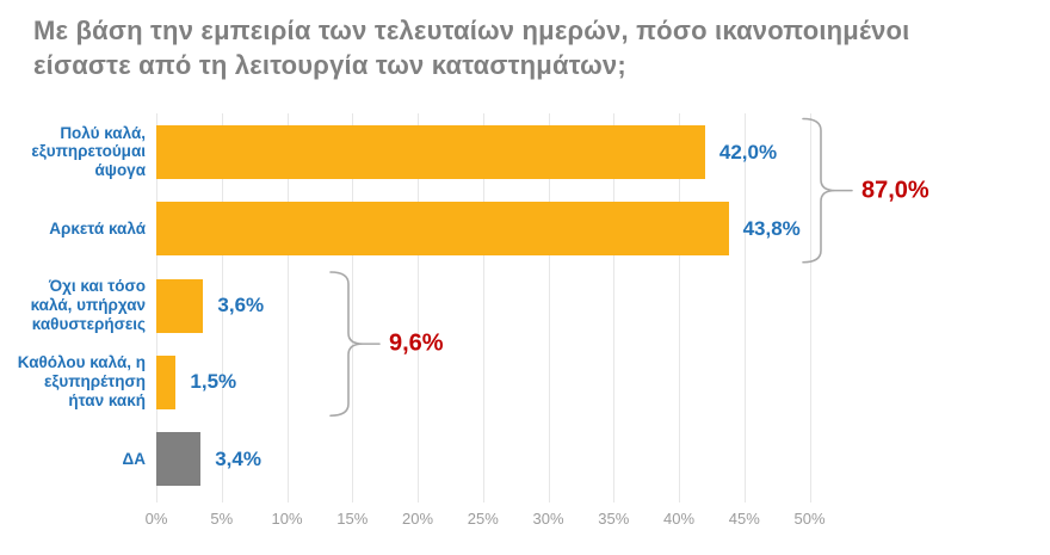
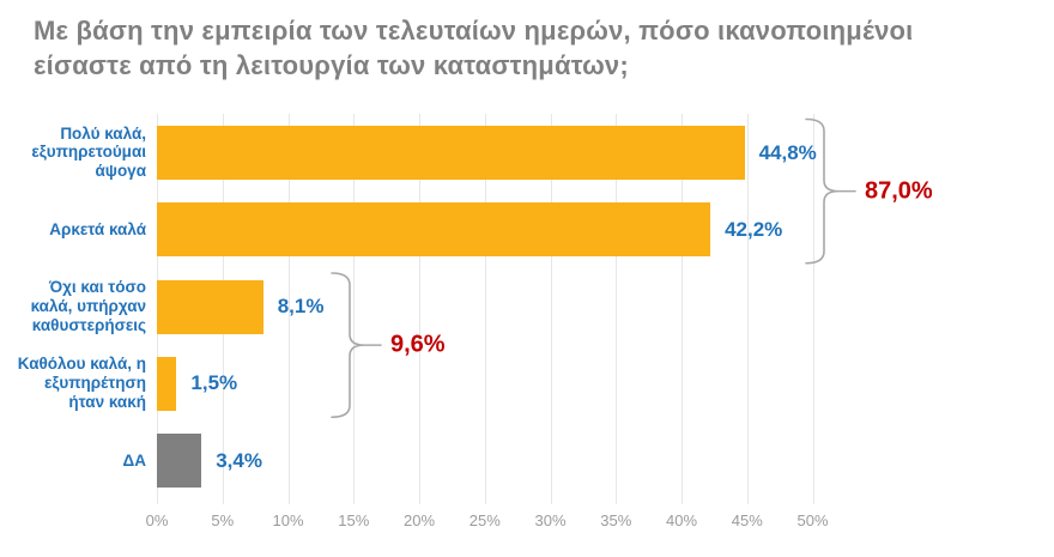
Πολύ καλά, εξυπηρετούμαι άψογα: 42,0% -> 44,8%
Αρκετά καλά: 43,8% -> 42,2%
Όχι και τόσο καλά, υπήρχαν καθυστερήσεις: 3,6% -> 8,1%
